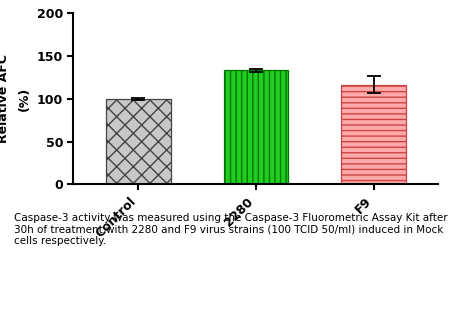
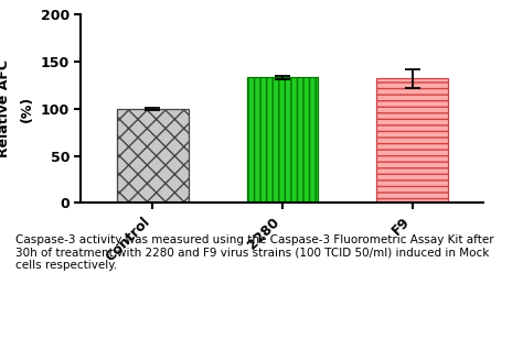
F9: 116 -> 132
